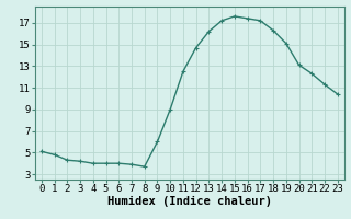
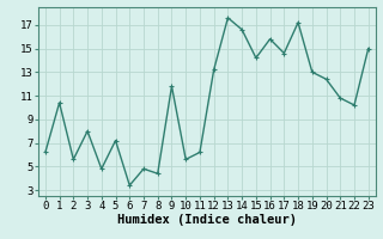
0: 5.1 -> 6.2
1: 4.8 -> 10.4
2: 4.3 -> 5.6
3: 4.2 -> 8.0
4: 4.0 -> 4.8
5: 4.0 -> 7.2
6: 4.0 -> 3.4
7: 3.9 -> 4.8
8: 3.7 -> 4.4
9: 6.0 -> 11.8
10: 9.0 -> 5.6
11: 12.5 -> 6.2
12: 14.7 -> 13.2
13: 16.2 -> 17.6
14: 17.2 -> 16.6
15: 17.6 -> 14.2
16: 17.4 -> 15.8
17: 17.2 -> 14.6
18: 16.3 -> 17.2
19: 15.1 -> 13.0
20: 13.1 -> 12.4
21: 12.3 -> 10.8
22: 11.3 -> 10.2
23: 10.4 -> 15.0
